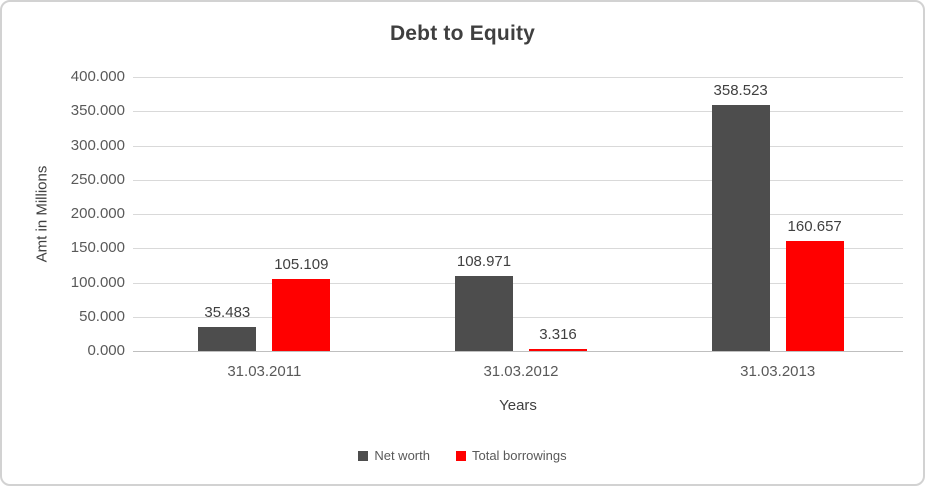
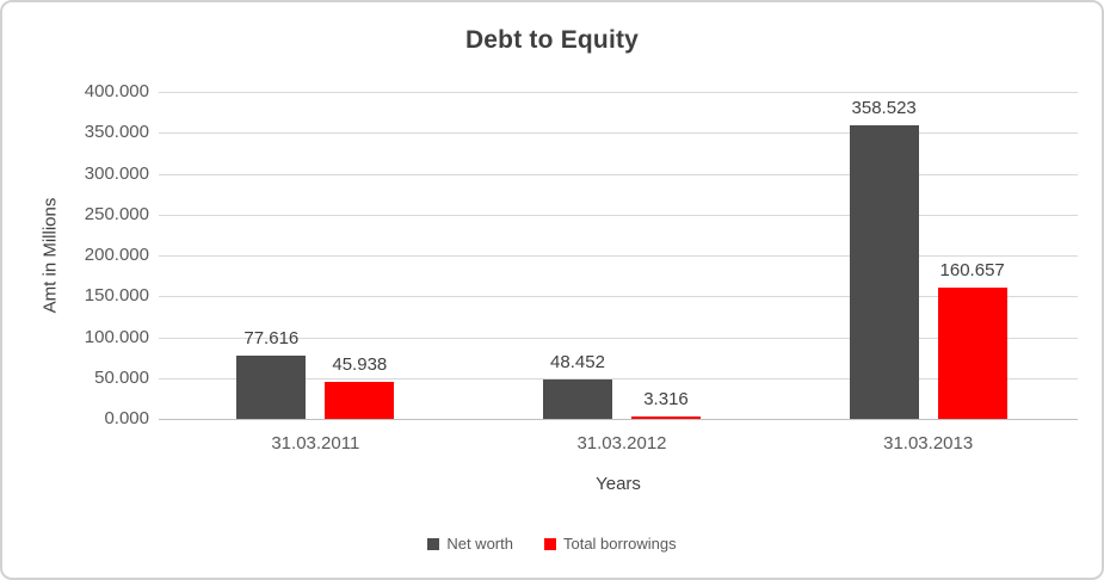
Net worth/31.03.2011: 35.483 -> 77.616
Total borrowings/31.03.2011: 105.109 -> 45.938
Net worth/31.03.2012: 108.971 -> 48.452
